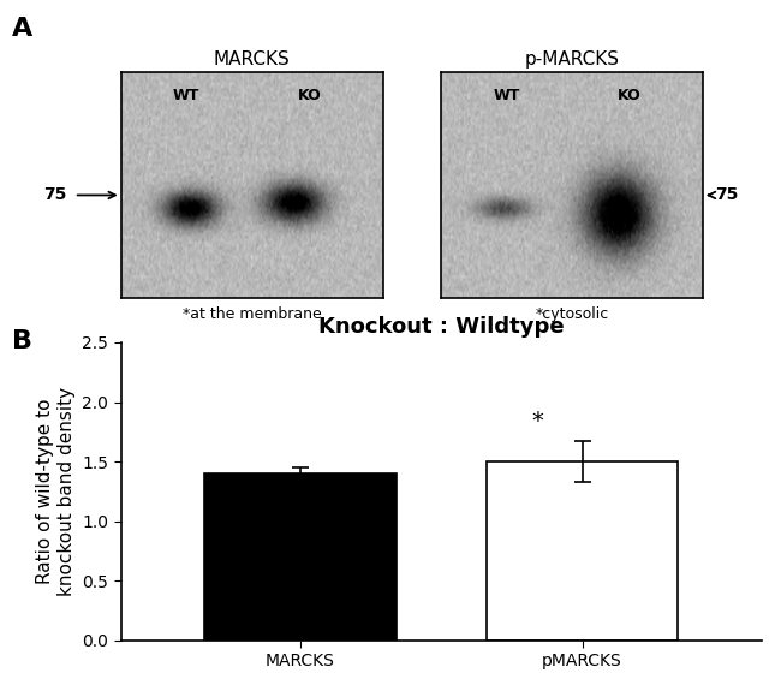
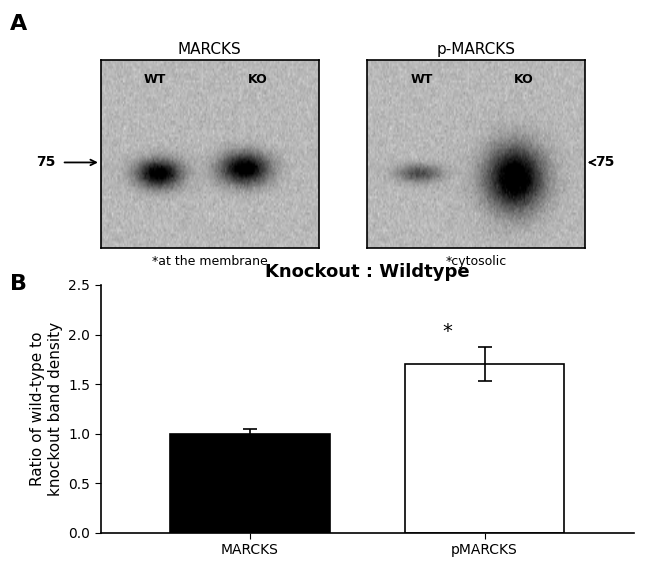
MARCKS: 1.4 -> 1.0
pMARCKS: 1.5 -> 1.7
